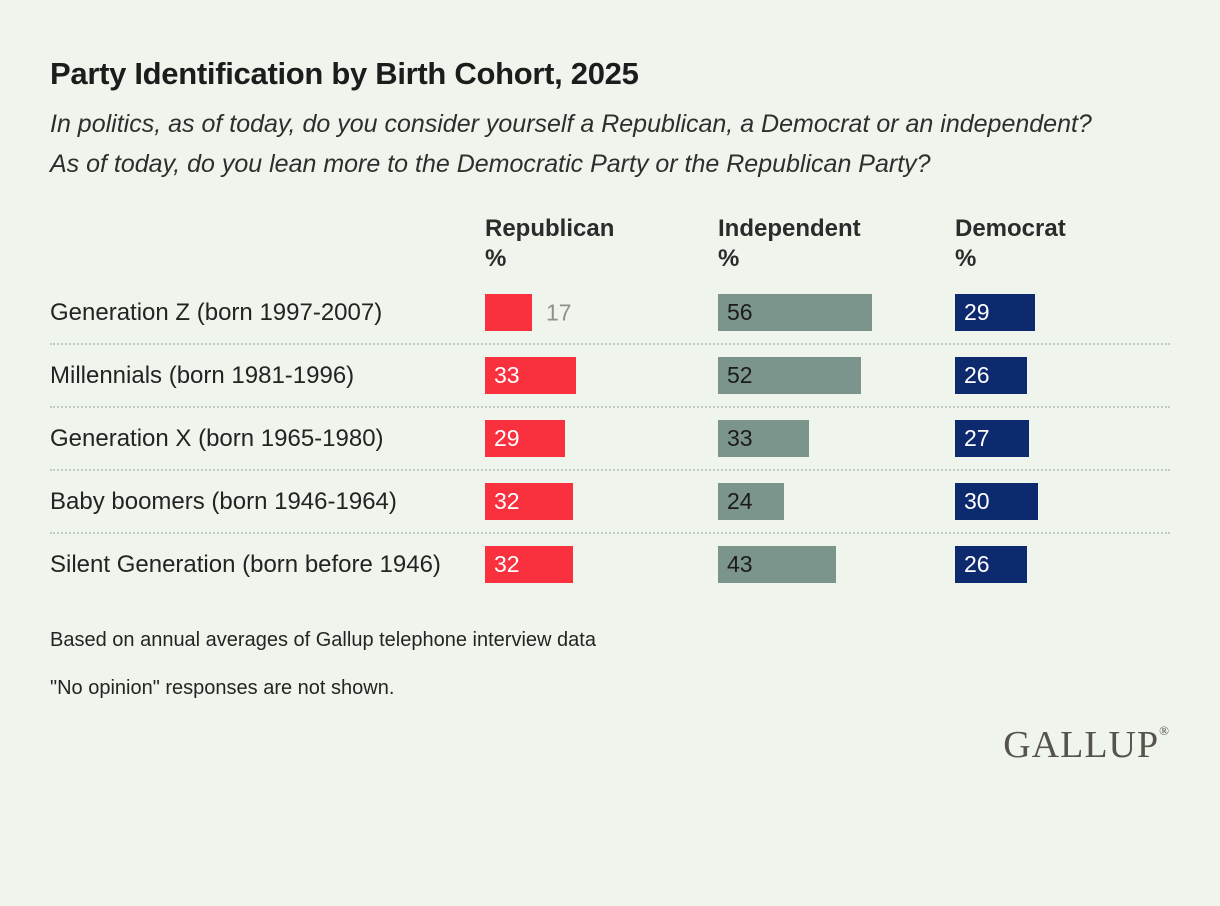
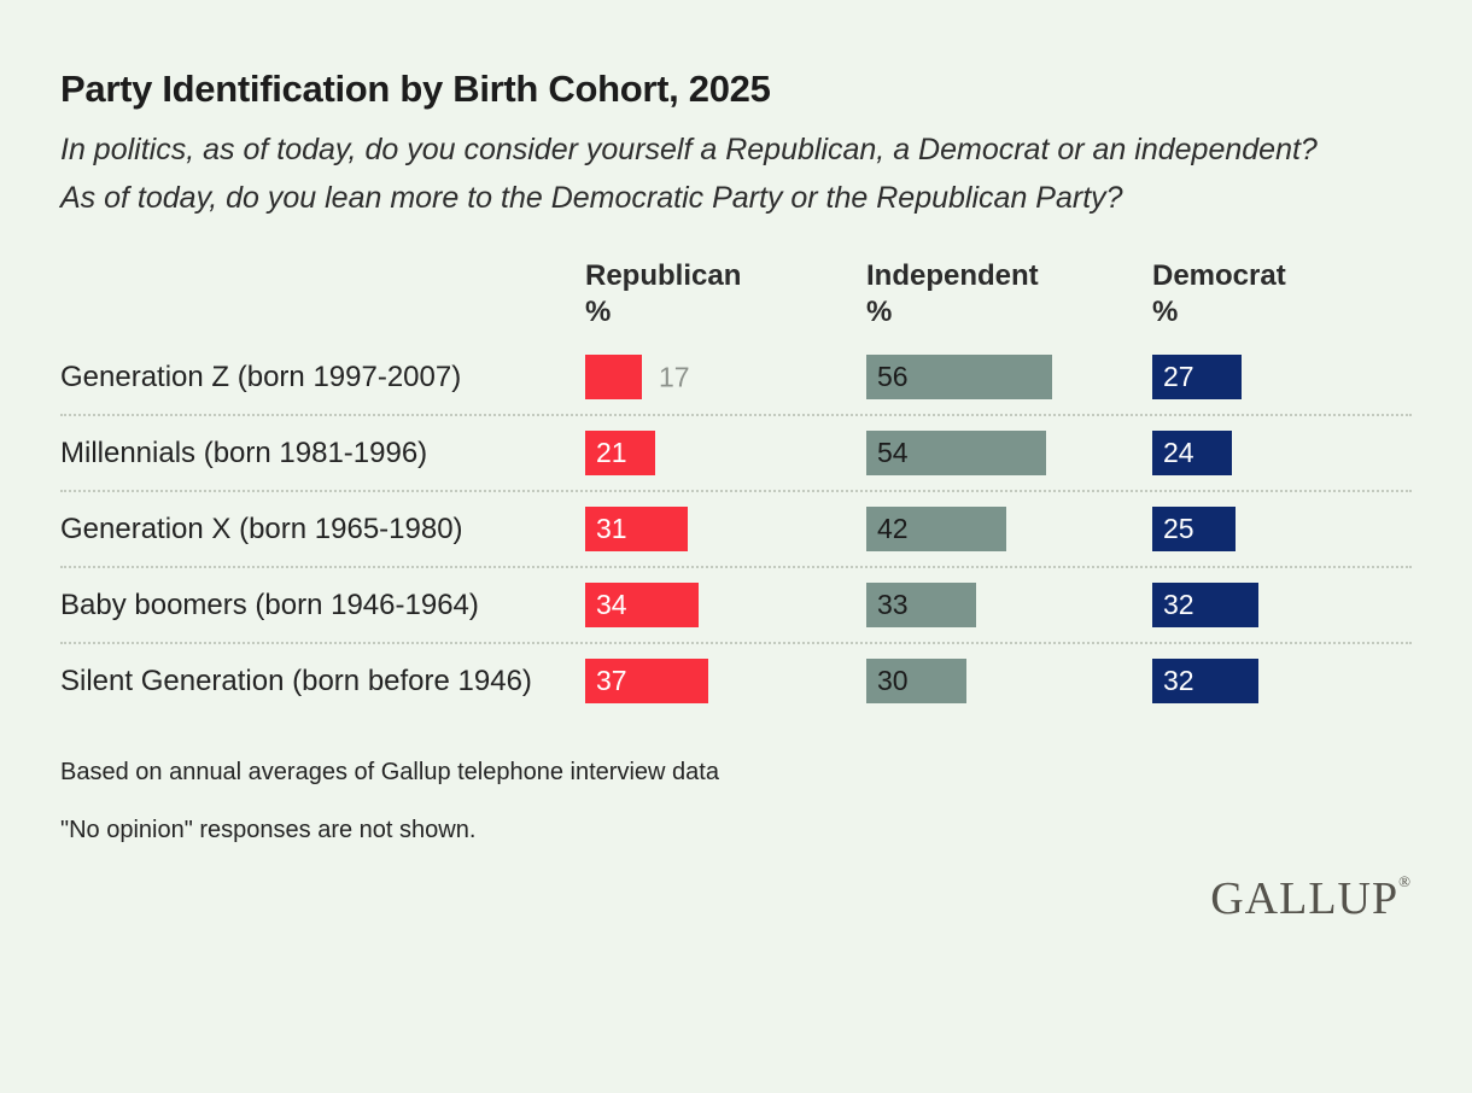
Democrat/Generation Z (born 1997-2007): 29 -> 27
Republican/Millennials (born 1981-1996): 33 -> 21
Independent/Millennials (born 1981-1996): 52 -> 54
Democrat/Millennials (born 1981-1996): 26 -> 24
Republican/Generation X (born 1965-1980): 29 -> 31
Independent/Generation X (born 1965-1980): 33 -> 42
Democrat/Generation X (born 1965-1980): 27 -> 25
Republican/Baby boomers (born 1946-1964): 32 -> 34
Independent/Baby boomers (born 1946-1964): 24 -> 33
Democrat/Baby boomers (born 1946-1964): 30 -> 32
Republican/Silent Generation (born before 1946): 32 -> 37
Independent/Silent Generation (born before 1946): 43 -> 30
Democrat/Silent Generation (born before 1946): 26 -> 32
